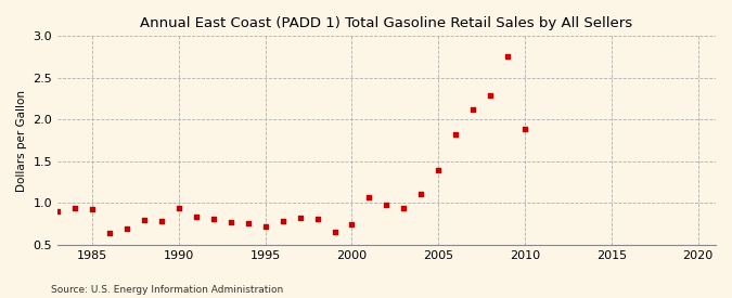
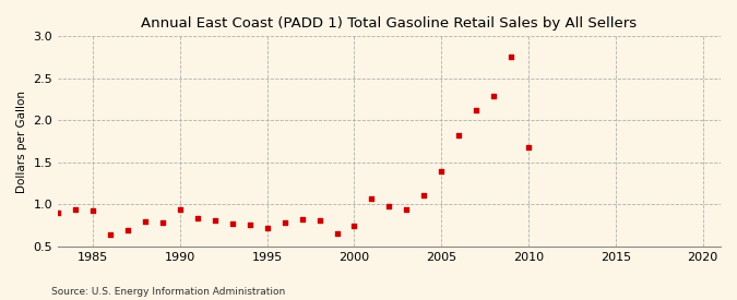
2010: 1.89 -> 1.68
